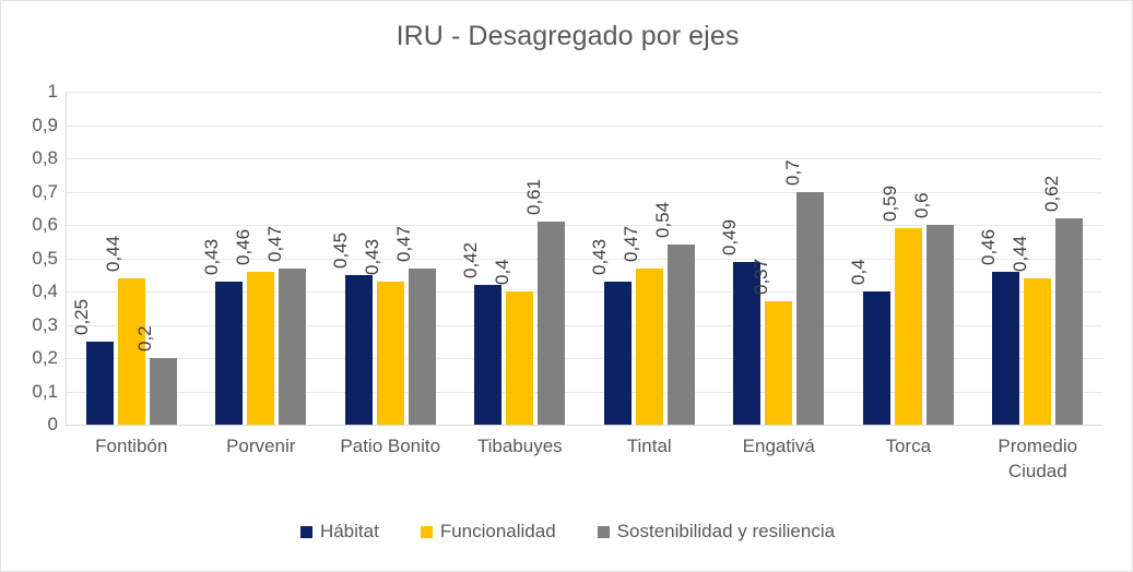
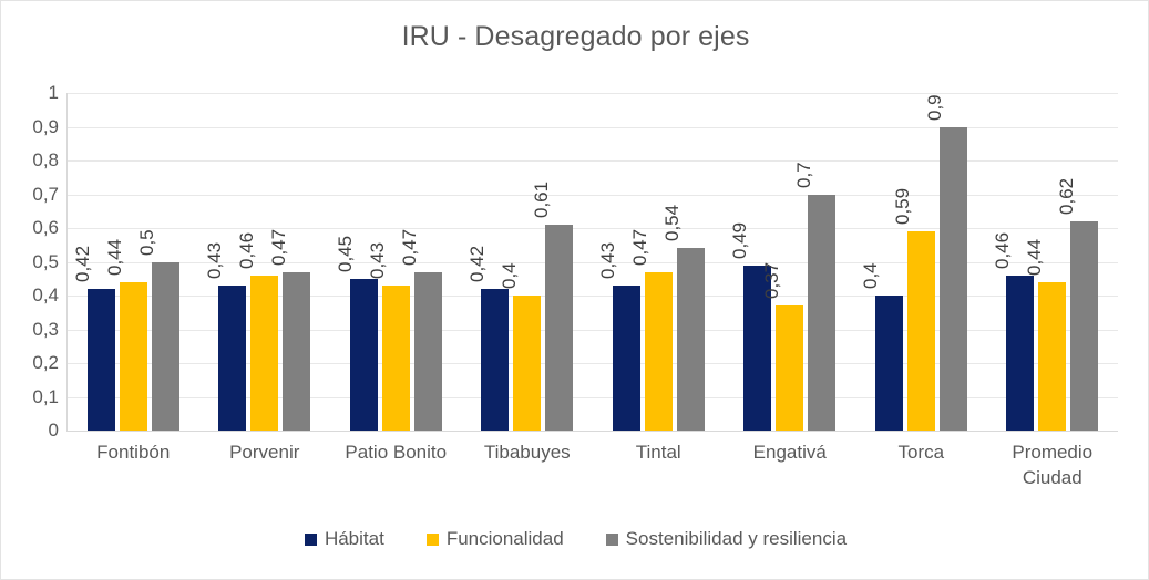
Hábitat/Fontibón: 0,25 -> 0,42
Sostenibilidad y resiliencia/Fontibón: 0,2 -> 0,5
Sostenibilidad y resiliencia/Torca: 0,6 -> 0,9
